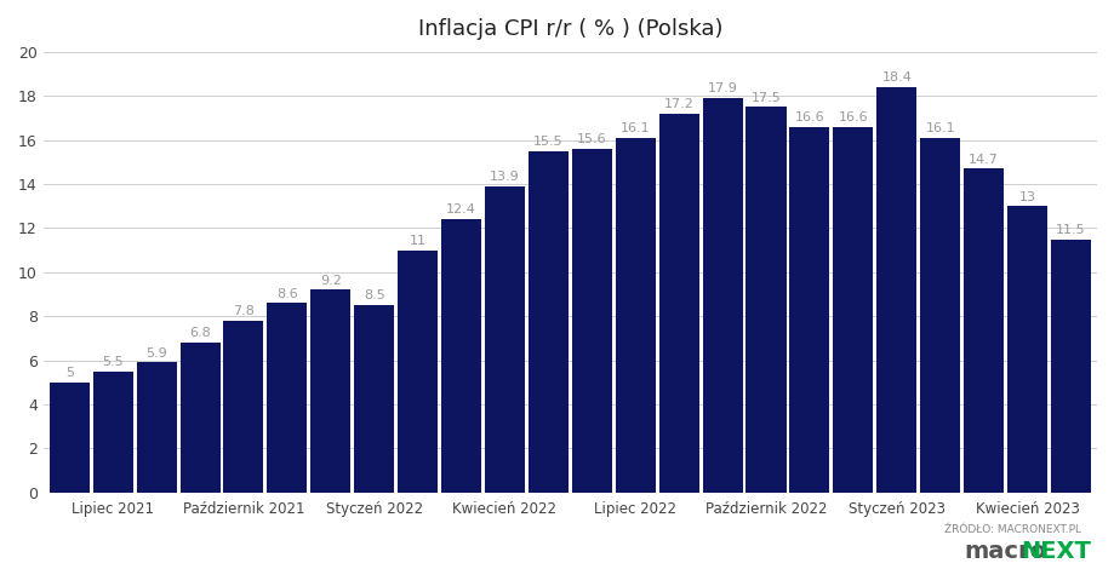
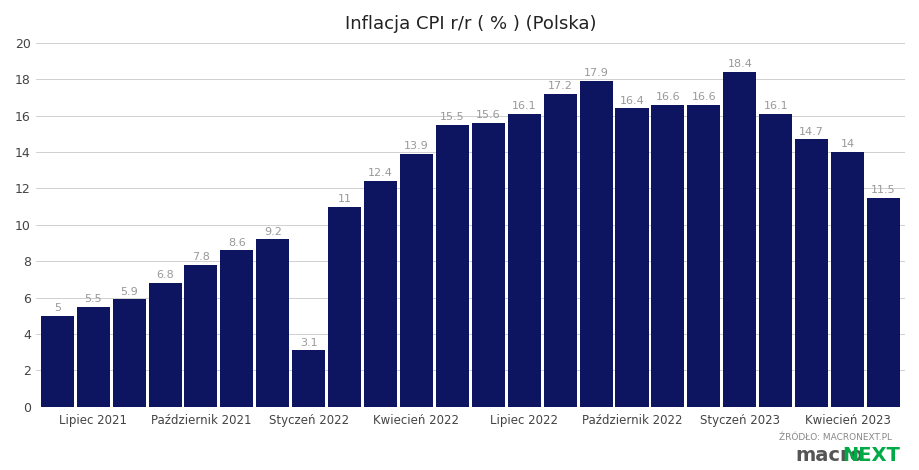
Styczeń 2022: 8.5 -> 3.1
Październik 2022: 17.5 -> 16.4
Kwiecień 2023: 13 -> 14
